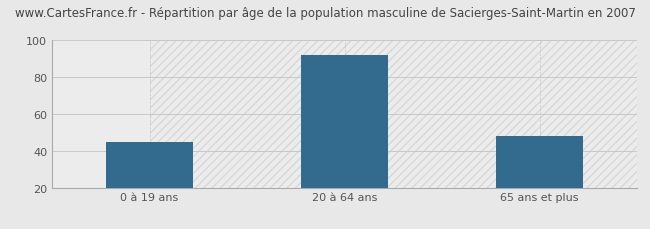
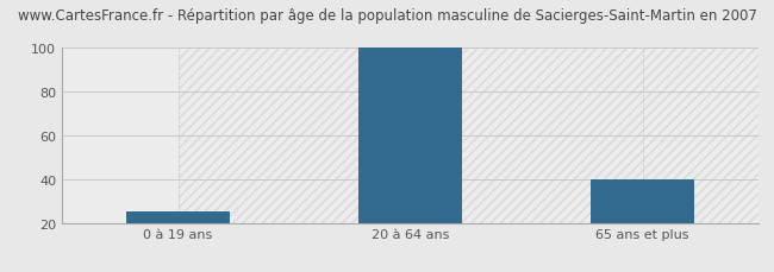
0 à 19 ans: 45 -> 25
20 à 64 ans: 92 -> 100
65 ans et plus: 48 -> 40
